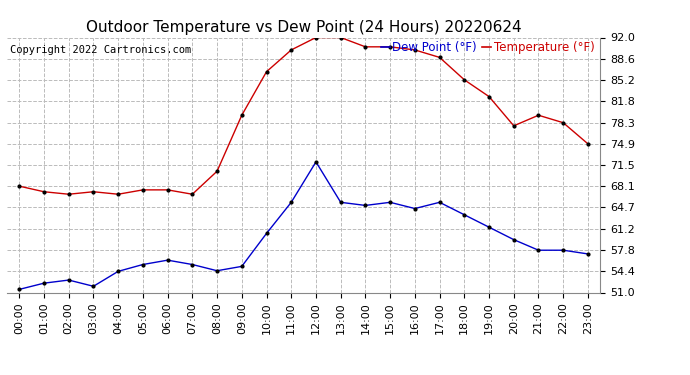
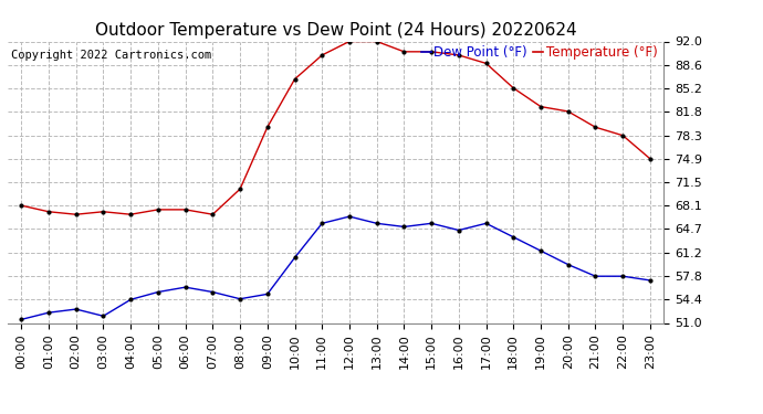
Dew Point (°F)/12:00: 72.0 -> 66.5
Temperature (°F)/20:00: 77.8 -> 81.8
